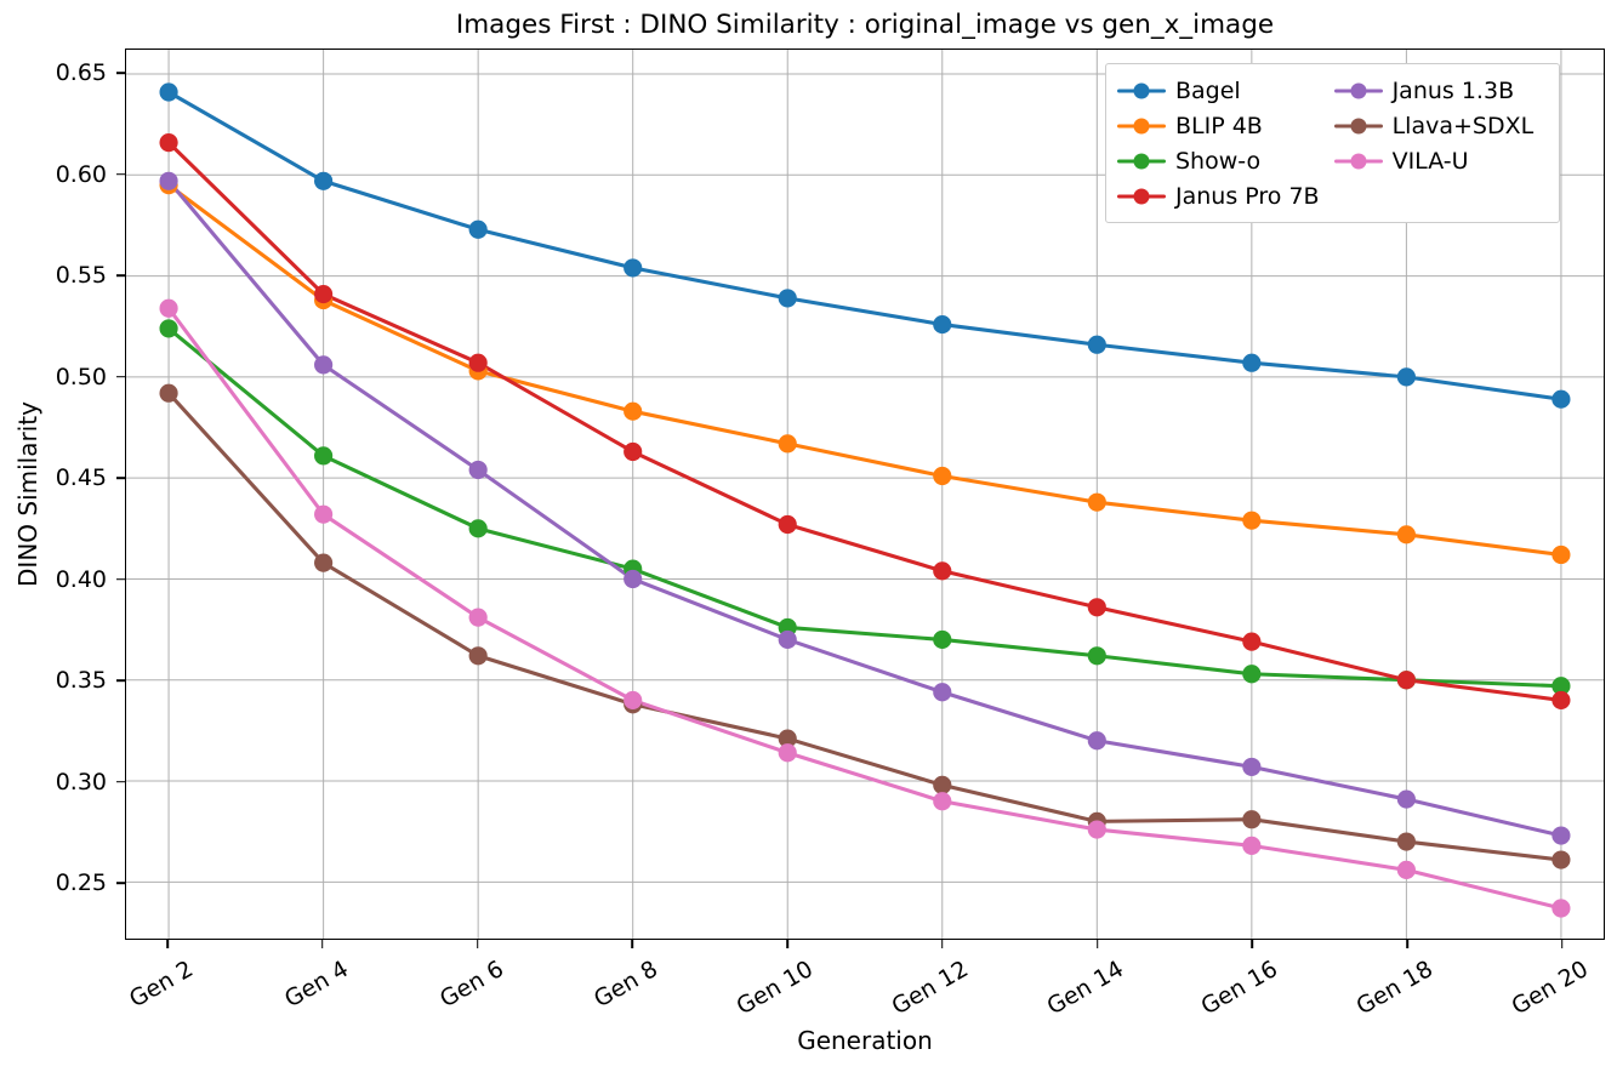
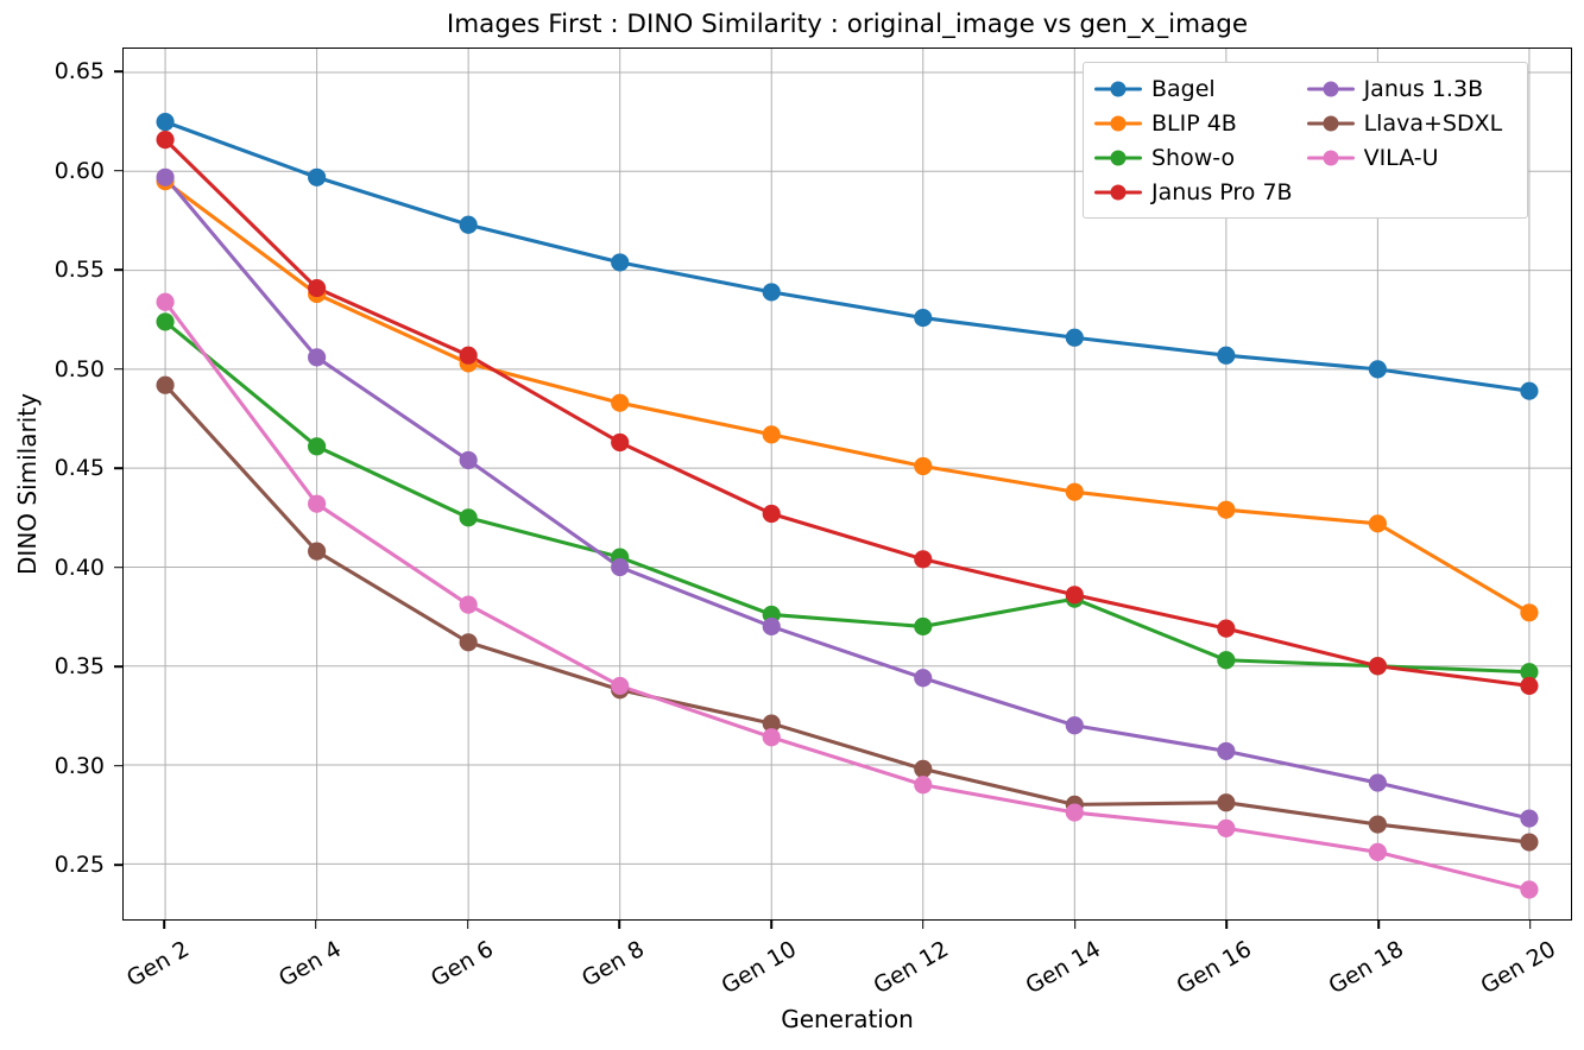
Bagel/Gen 2: 0.641 -> 0.625
Show-o/Gen 14: 0.362 -> 0.384
BLIP 4B/Gen 20: 0.412 -> 0.377
